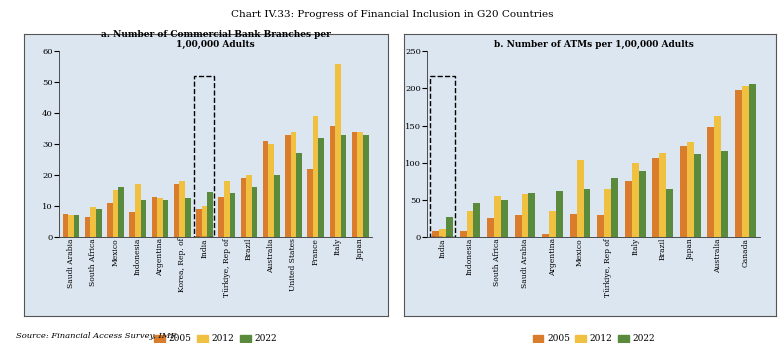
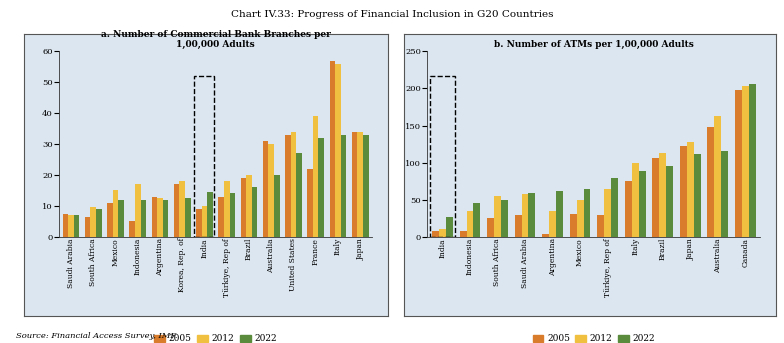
a. Number of Commercial Bank Branches per 1,00,000 Adults/2022/Mexico: 16.0 -> 12.0
a. Number of Commercial Bank Branches per 1,00,000 Adults/2005/Indonesia: 8.0 -> 5.0
a. Number of Commercial Bank Branches per 1,00,000 Adults/2005/Italy: 36.0 -> 57.0
b. Number of ATMs per 1,00,000 Adults/2012/Mexico: 104 -> 50
b. Number of ATMs per 1,00,000 Adults/2022/Brazil: 64 -> 96
